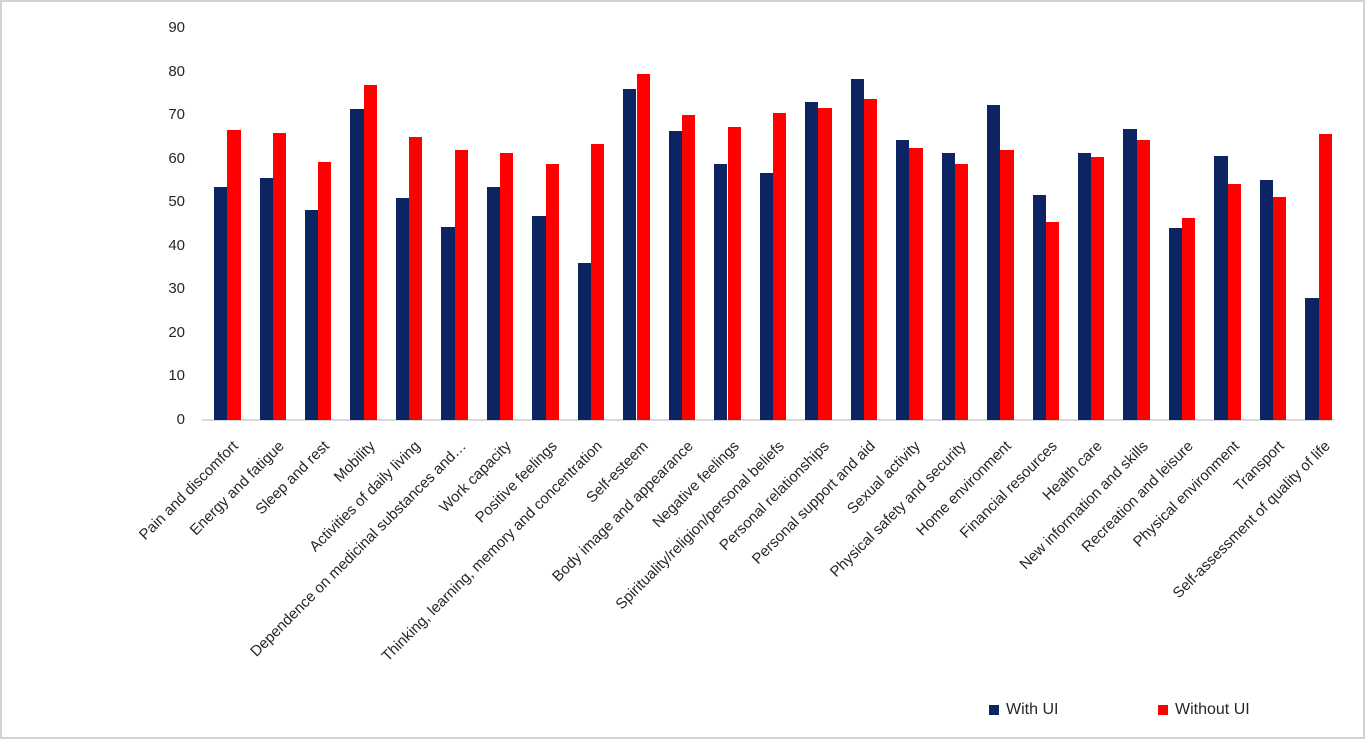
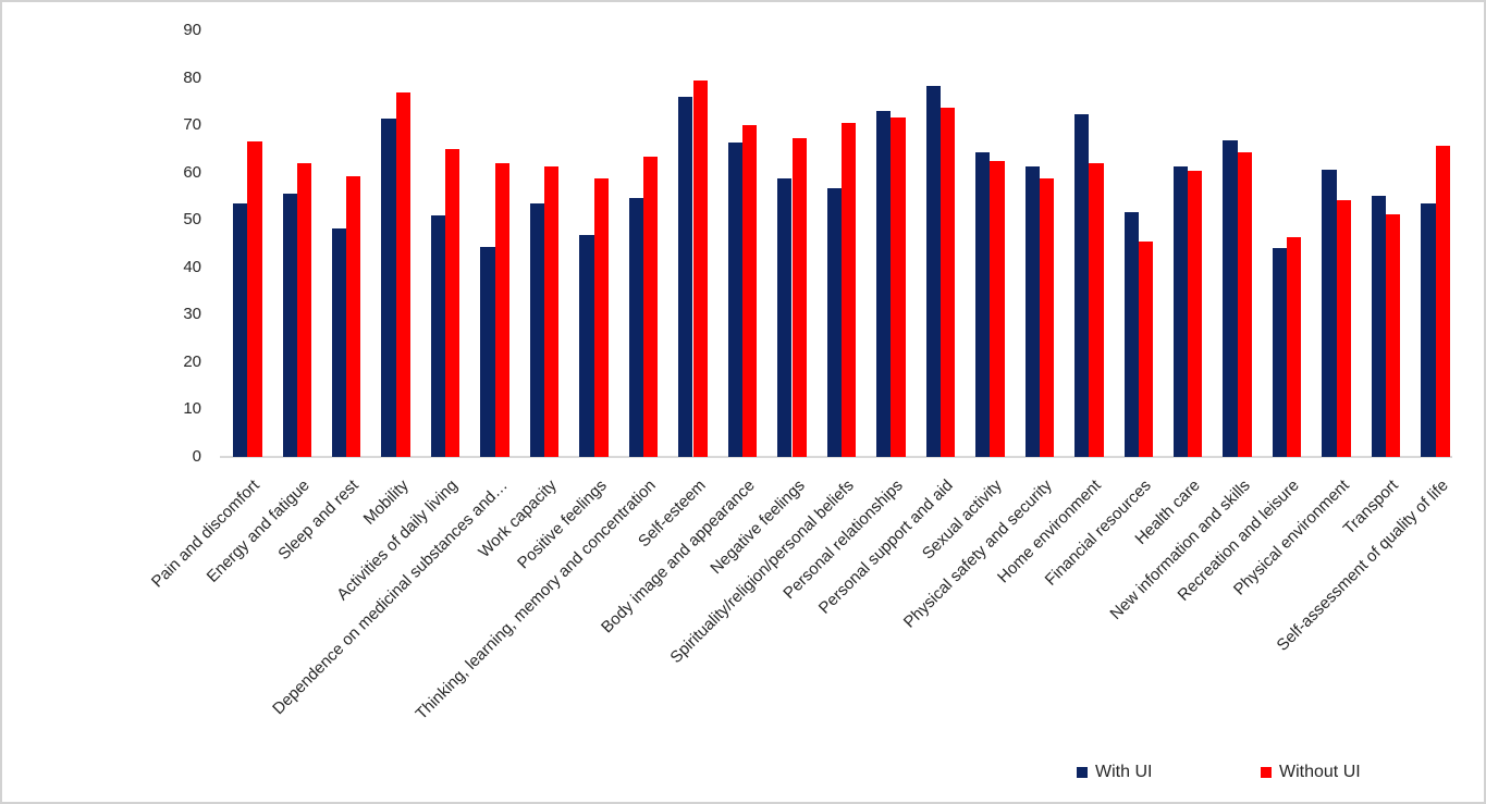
Without UI/Energy and fatigue: 66 -> 62
With UI/Thinking, learning, memory and concentration: 36 -> 55
With UI/Self-assessment of quality of life: 28 -> 54
